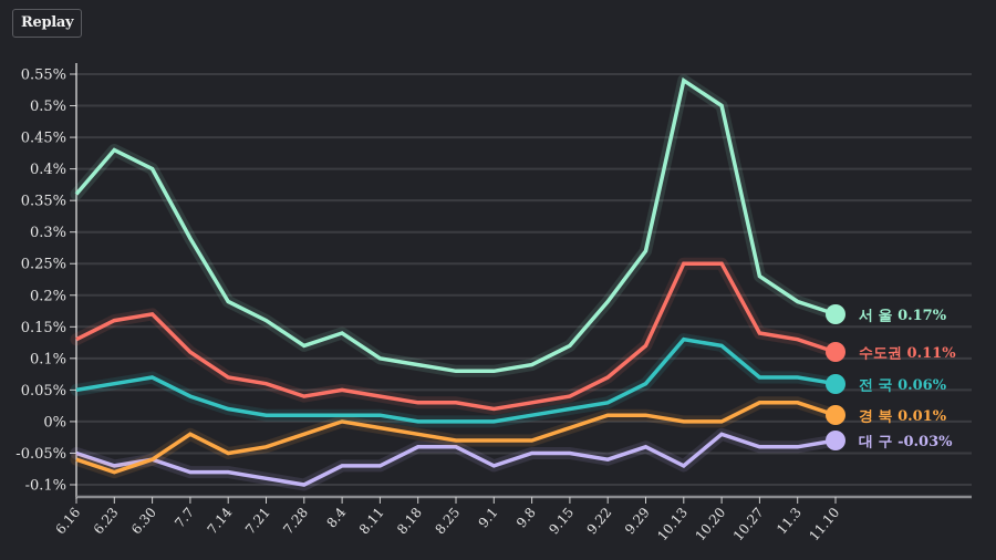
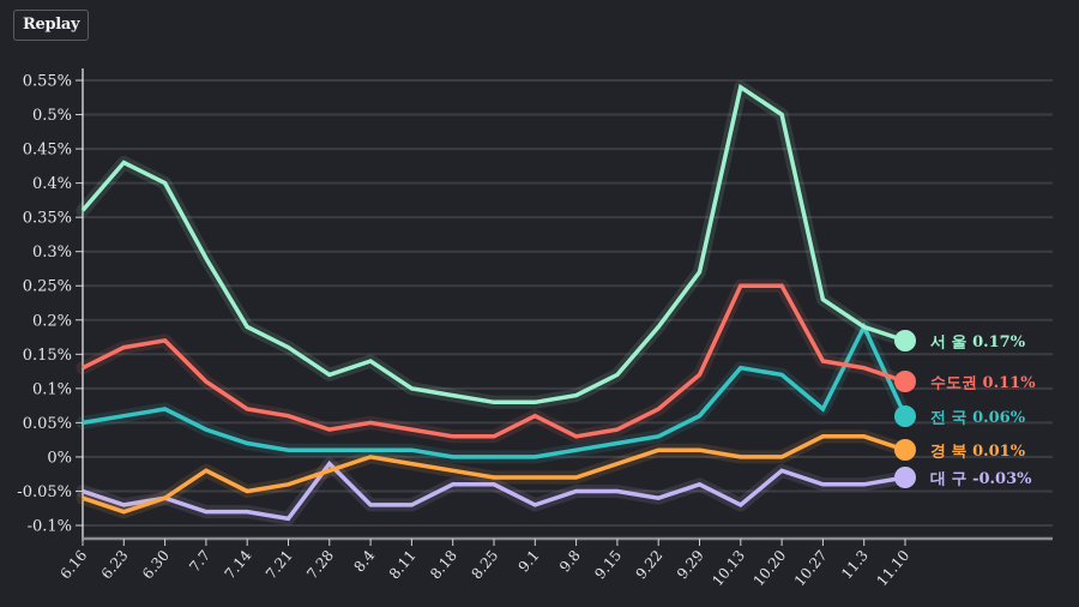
대 구/7.28: -0.10% -> -0.01%
수도권/9.1: 0.02% -> 0.06%
전 국/11.3: 0.07% -> 0.19%
